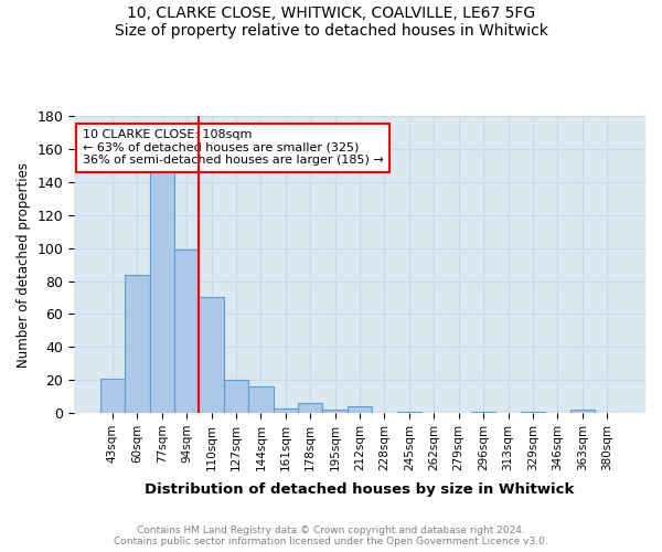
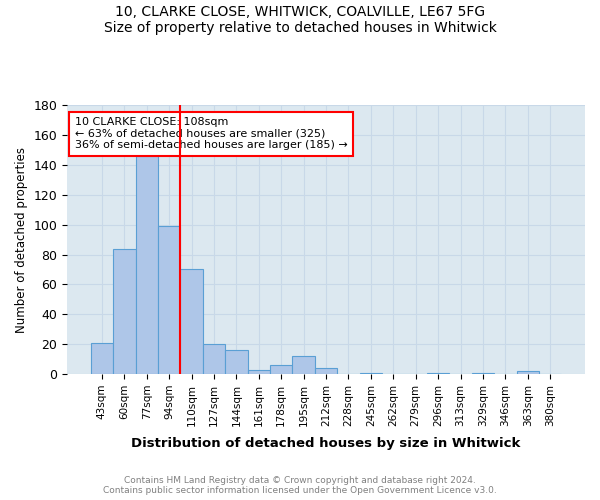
195sqm: 2 -> 12
